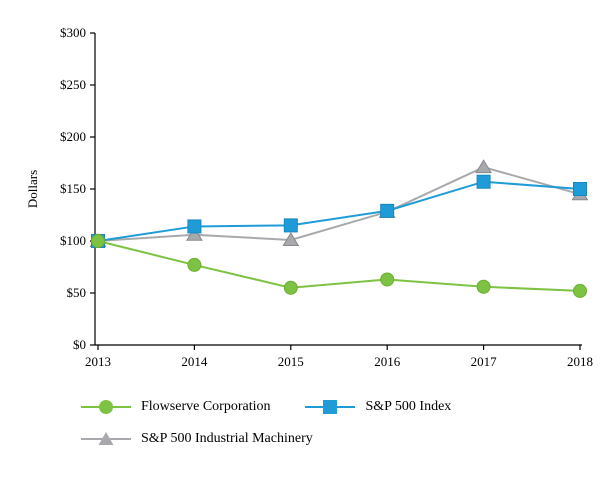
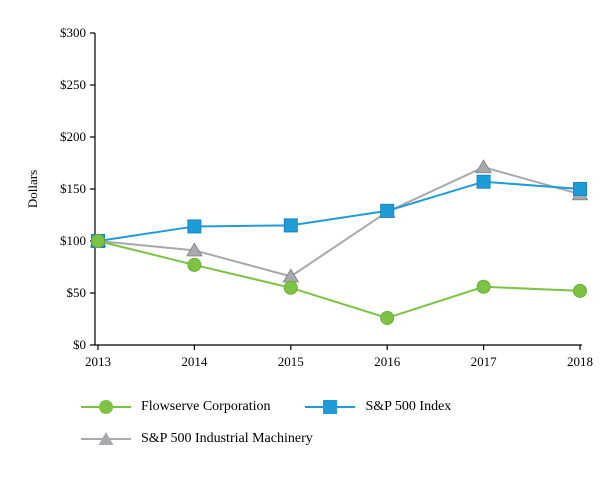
S&P 500 Industrial Machinery/2014: $106 -> $91
S&P 500 Industrial Machinery/2015: $101 -> $66
Flowserve Corporation/2016: $63 -> $26
